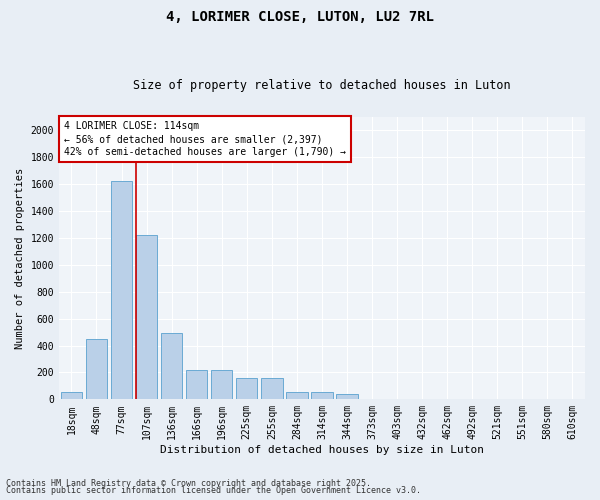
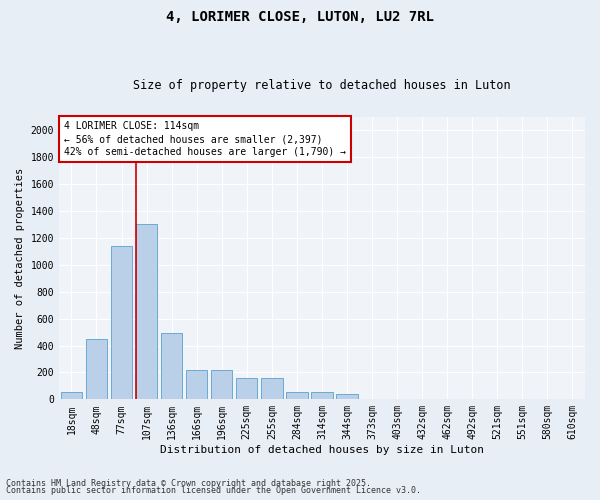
77sqm: 1620 -> 1140
107sqm: 1220 -> 1300
